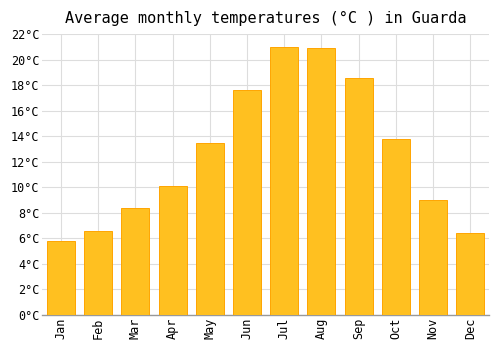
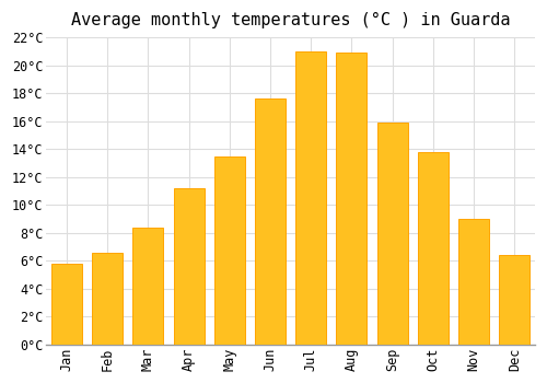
Apr: 10.1°C -> 11.2°C
Sep: 18.6°C -> 15.9°C
